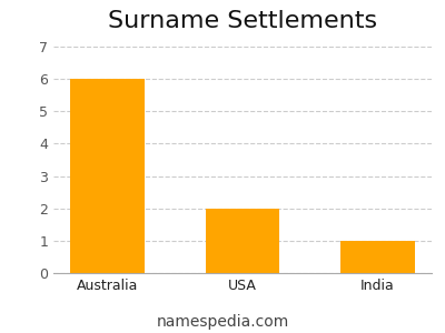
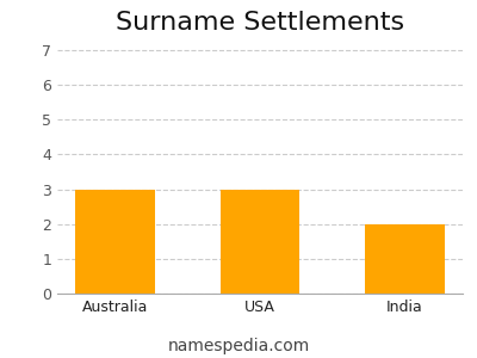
Australia: 6 -> 3
USA: 2 -> 3
India: 1 -> 2
